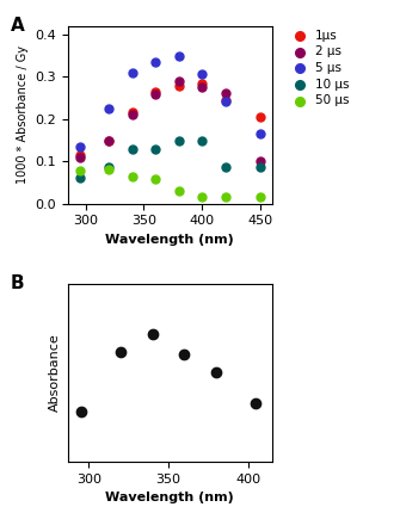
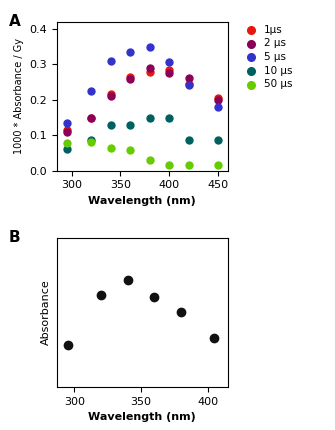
2 μs/450: 0.100 -> 0.200
5 μs/450: 0.165 -> 0.180
